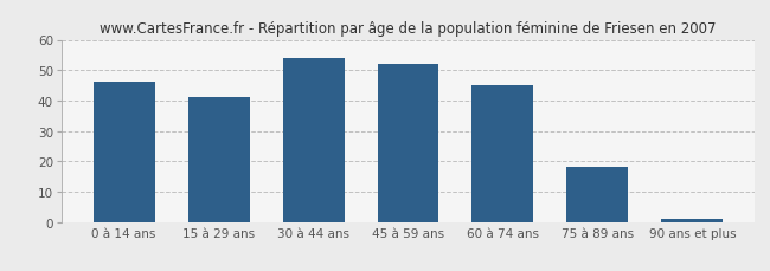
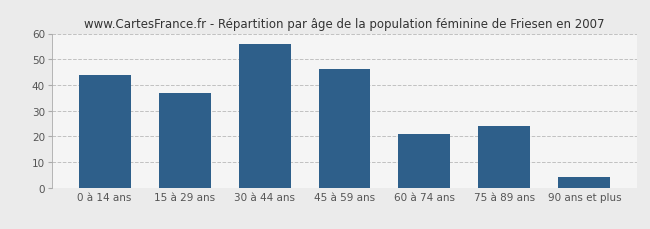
0 à 14 ans: 46 -> 44
15 à 29 ans: 41 -> 37
30 à 44 ans: 54 -> 56
45 à 59 ans: 52 -> 46
60 à 74 ans: 45 -> 21
75 à 89 ans: 18 -> 24
90 ans et plus: 1 -> 4
